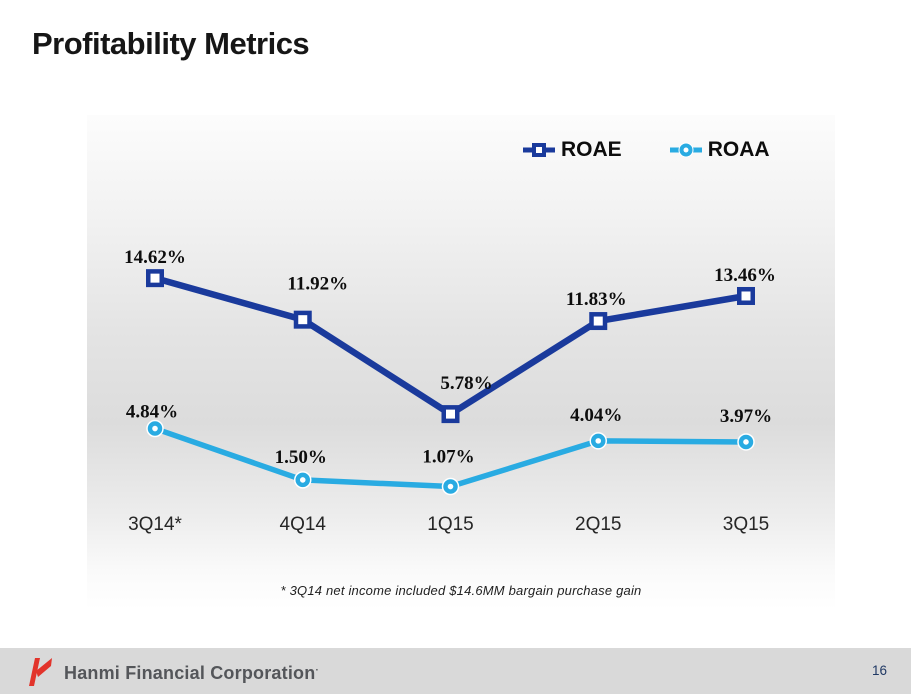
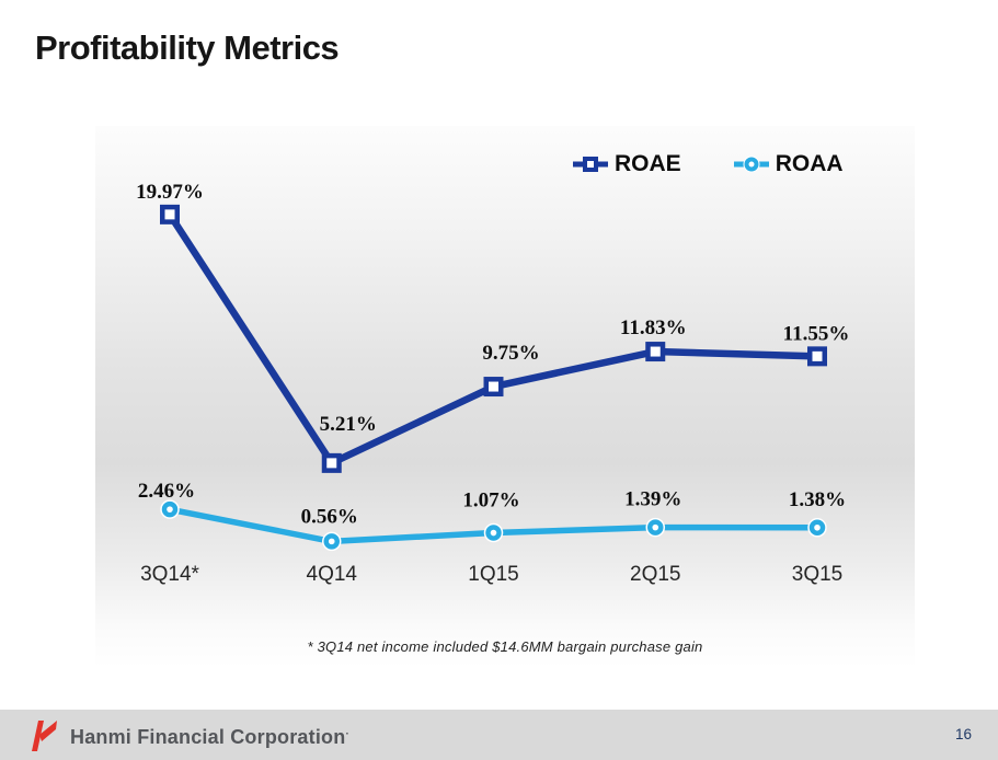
ROAE/3Q14*: 14.62% -> 19.97%
ROAA/3Q14*: 4.84% -> 2.46%
ROAE/4Q14: 11.92% -> 5.21%
ROAA/4Q14: 1.50% -> 0.56%
ROAE/1Q15: 5.78% -> 9.75%
ROAA/2Q15: 4.04% -> 1.39%
ROAE/3Q15: 13.46% -> 11.55%
ROAA/3Q15: 3.97% -> 1.38%
